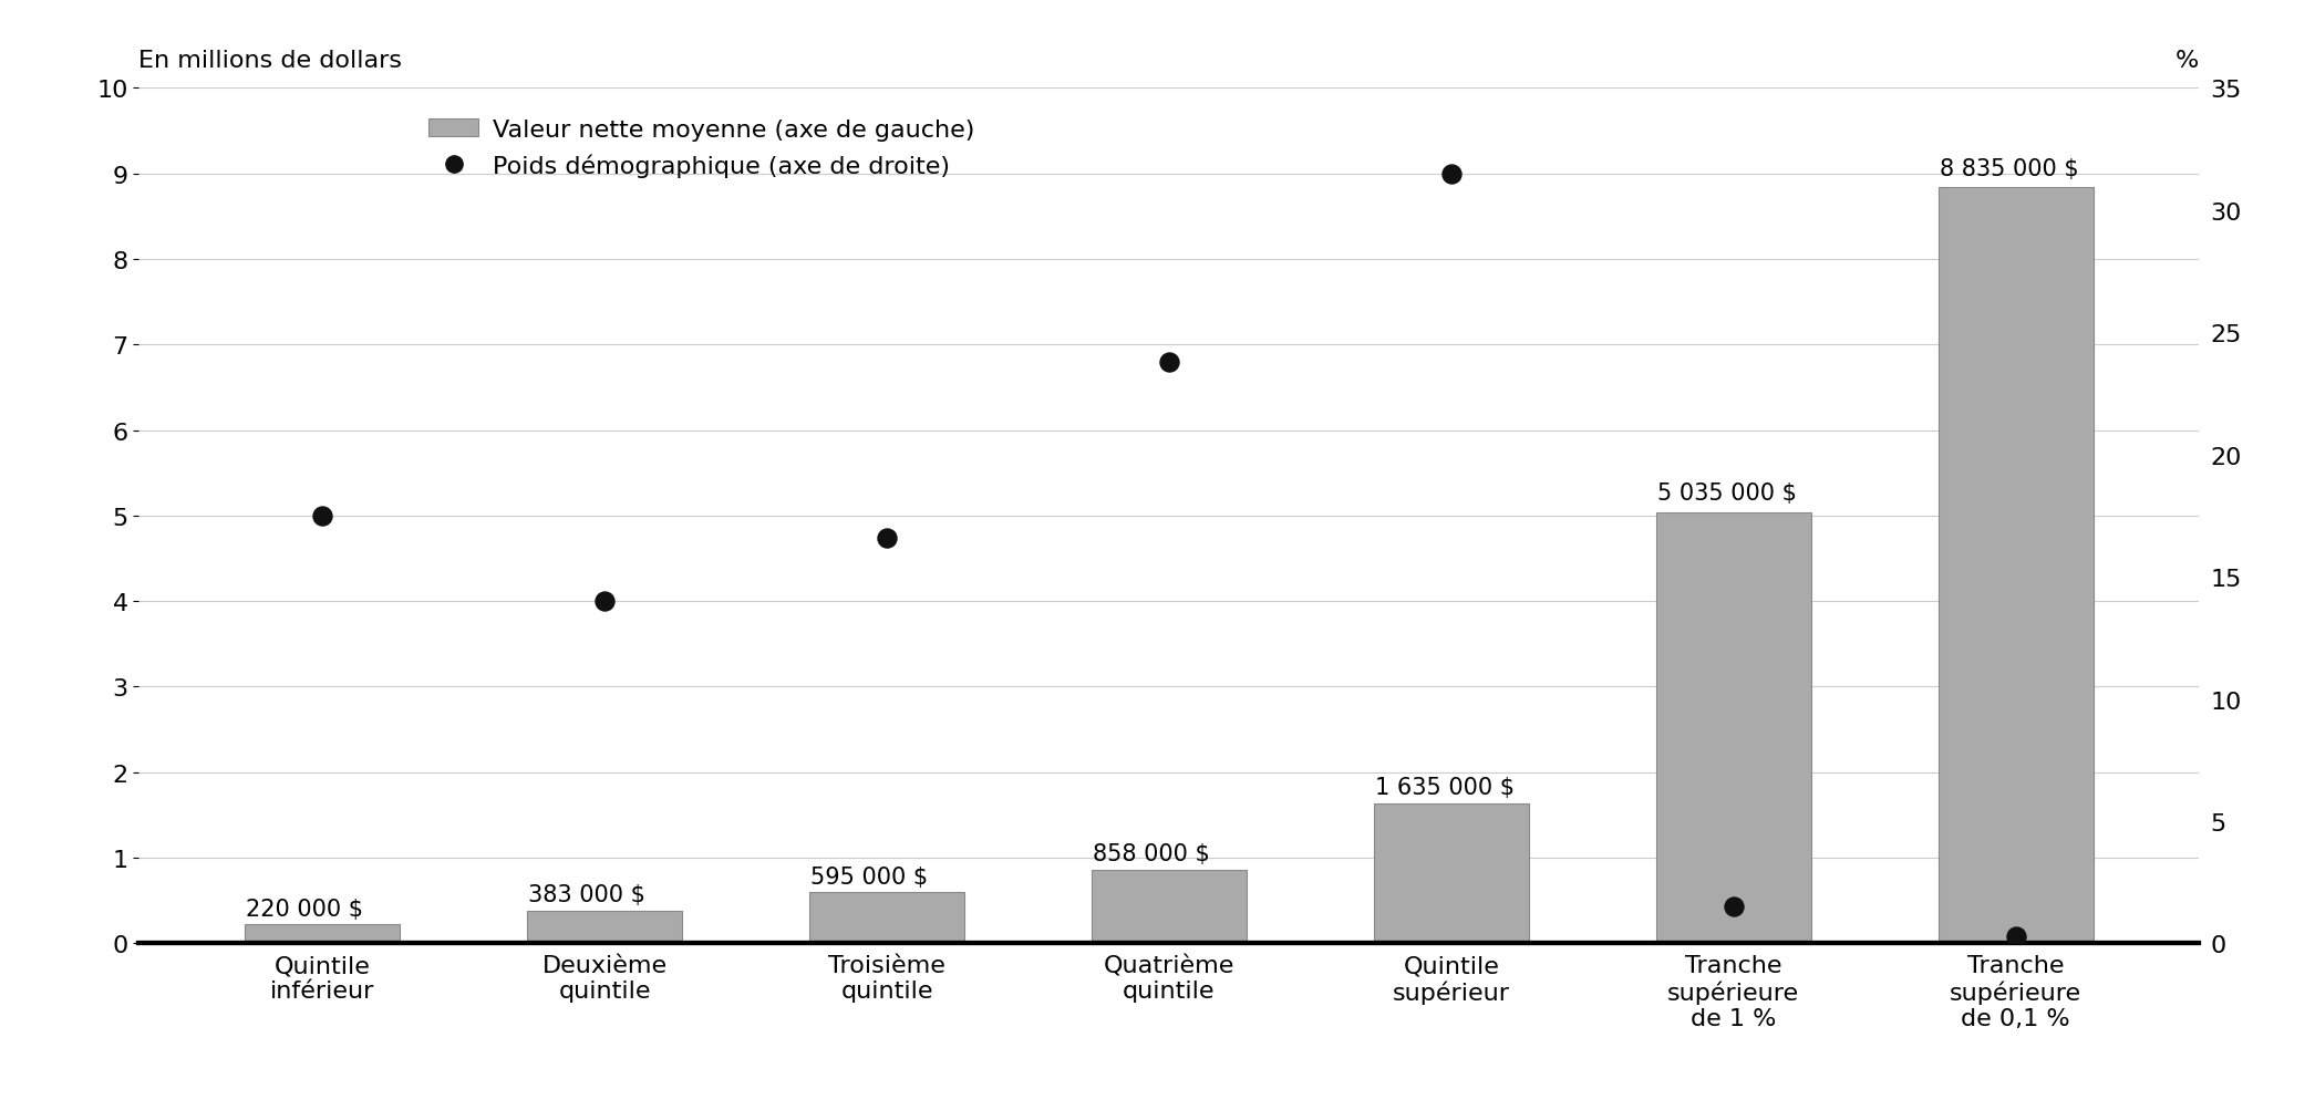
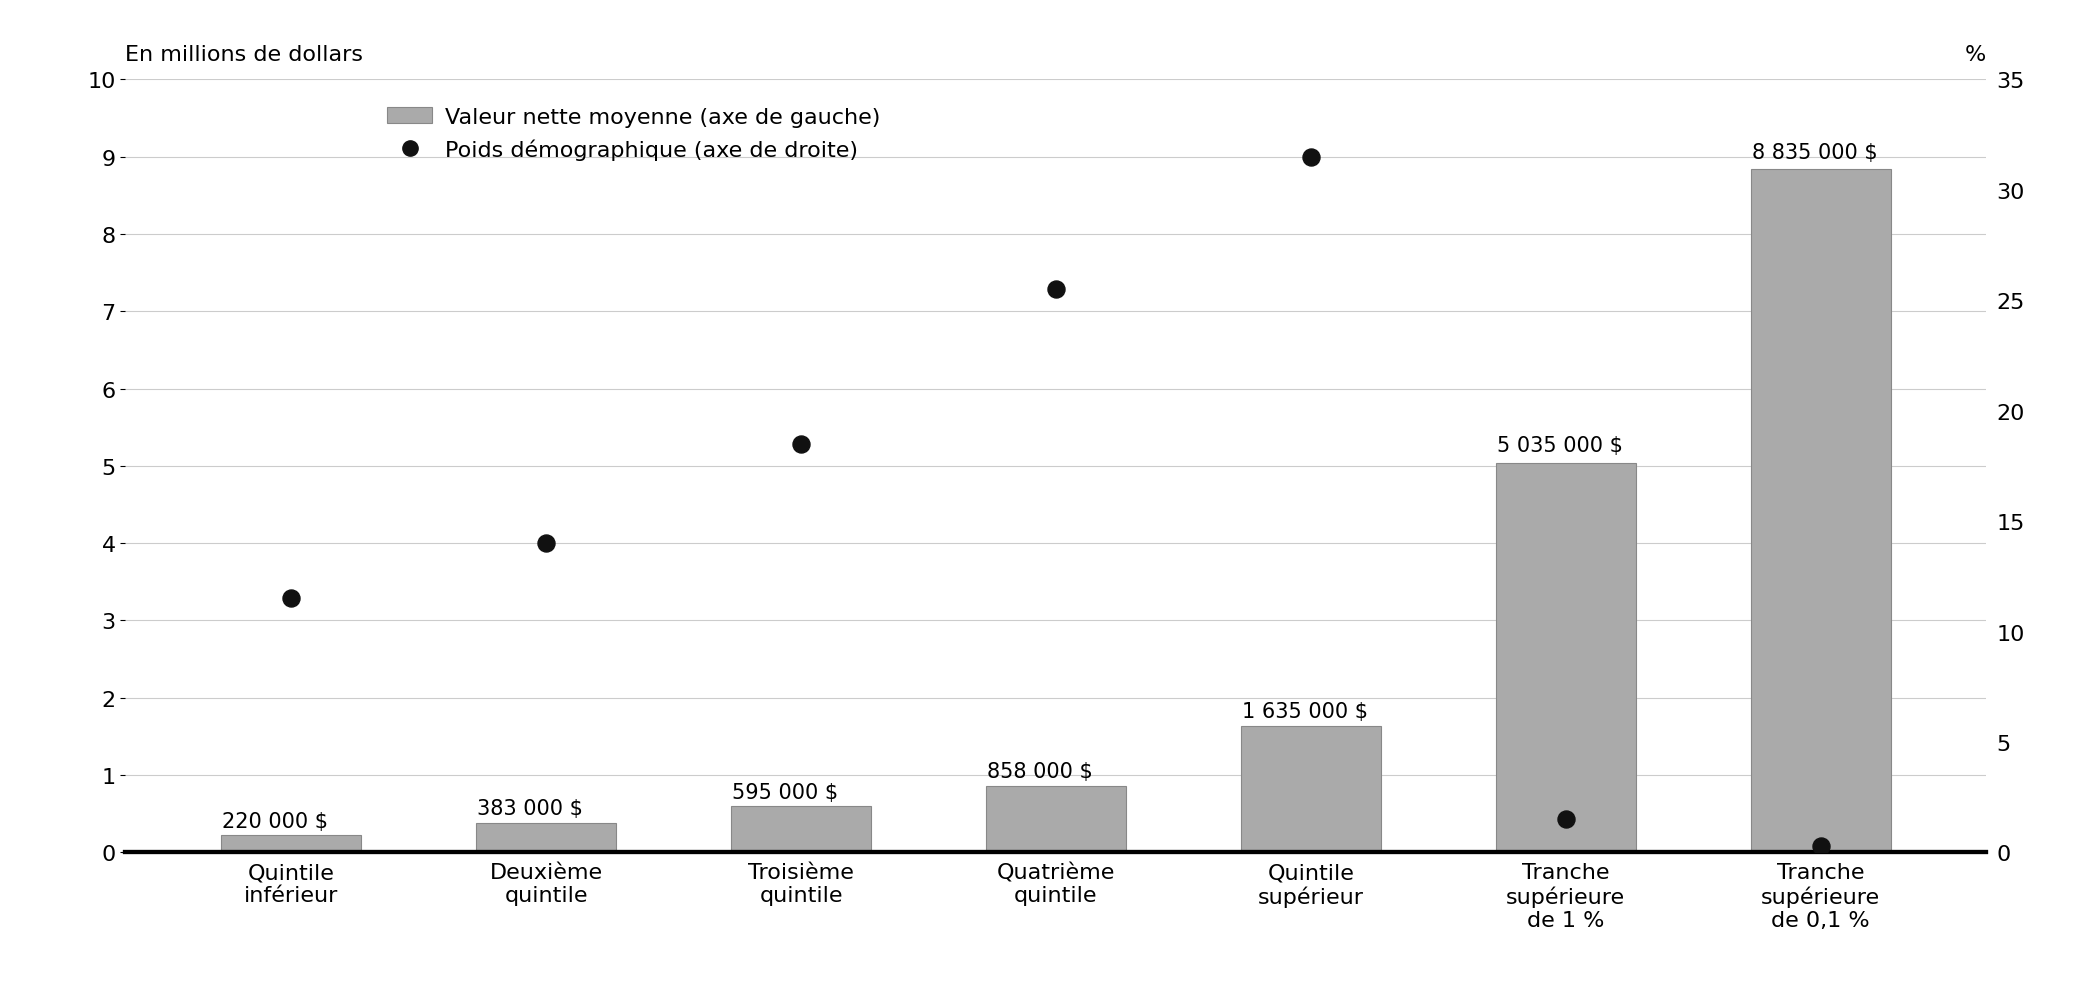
Poids démographique (axe de droite)/Quintile inférieur: 17.5 -> 11.5
Poids démographique (axe de droite)/Troisième quintile: 16.6 -> 18.5
Poids démographique (axe de droite)/Quatrième quintile: 23.8 -> 25.5
